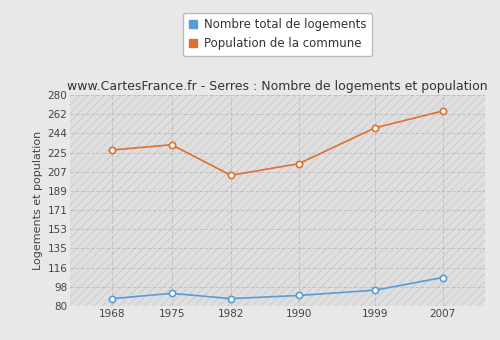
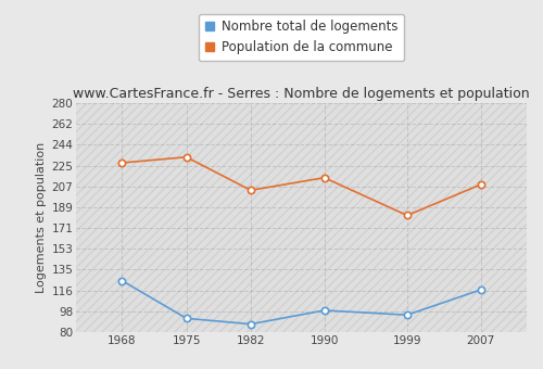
Nombre total de logements/1968: 87 -> 125
Nombre total de logements/1990: 90 -> 99
Population de la commune/1999: 249 -> 182
Nombre total de logements/2007: 107 -> 117
Population de la commune/2007: 265 -> 209
